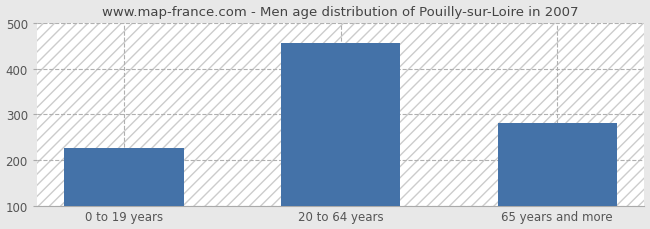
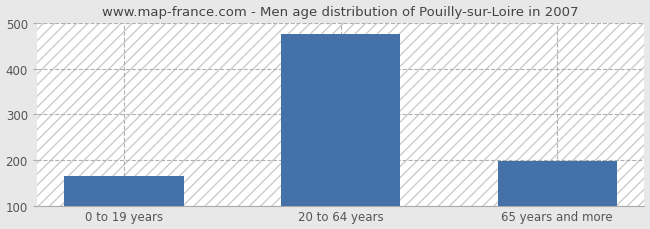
0 to 19 years: 225 -> 165
20 to 64 years: 455 -> 475
65 years and more: 280 -> 197
